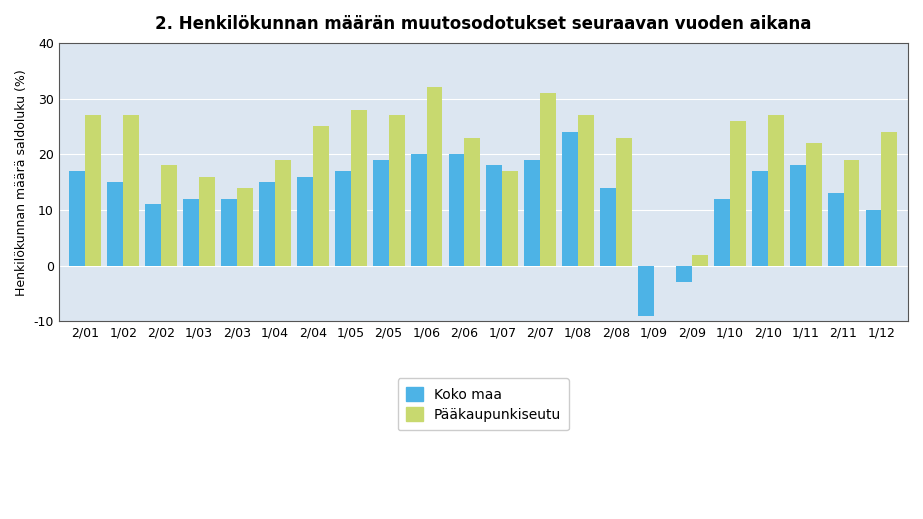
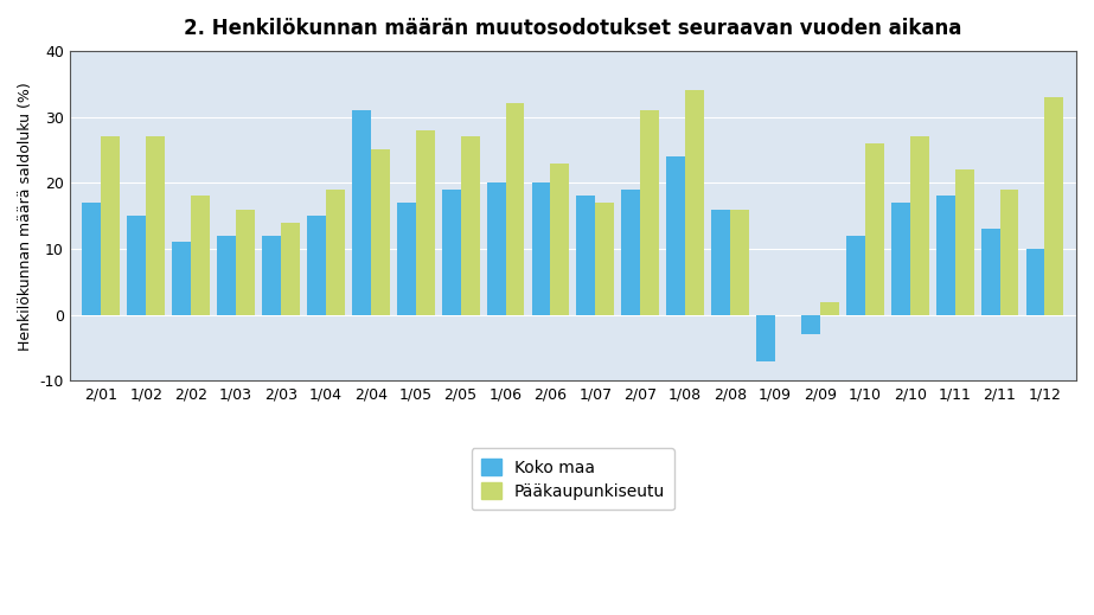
Koko maa/2/04: 16 -> 31
Pääkaupunkiseutu/1/08: 27 -> 34
Koko maa/2/08: 14 -> 16
Pääkaupunkiseutu/2/08: 23 -> 16
Koko maa/1/09: -9 -> -7
Pääkaupunkiseutu/1/12: 24 -> 33
